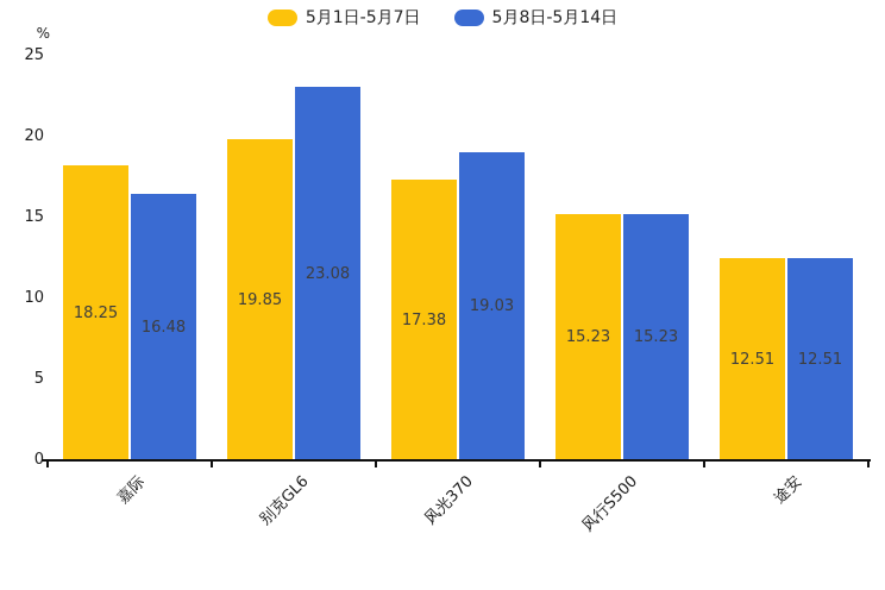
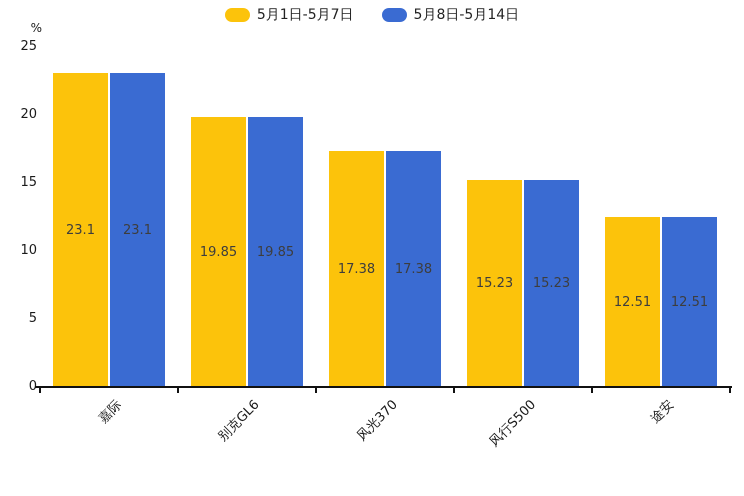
5月1日-5月7日/嘉际: 18.25 -> 23.1
5月8日-5月14日/嘉际: 16.48 -> 23.1
5月8日-5月14日/别克GL6: 23.08 -> 19.85
5月8日-5月14日/风光370: 19.03 -> 17.38
